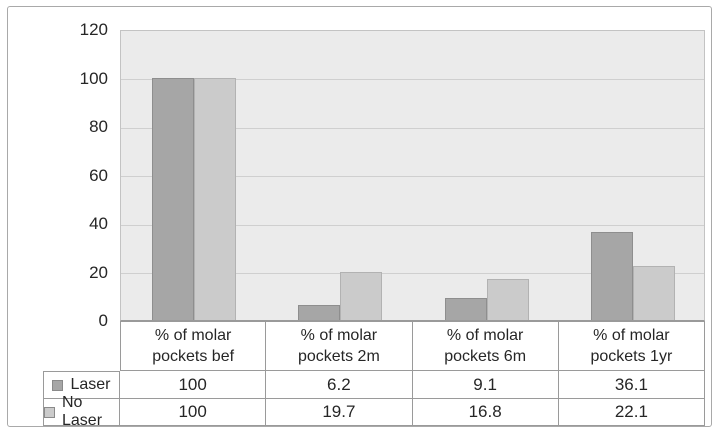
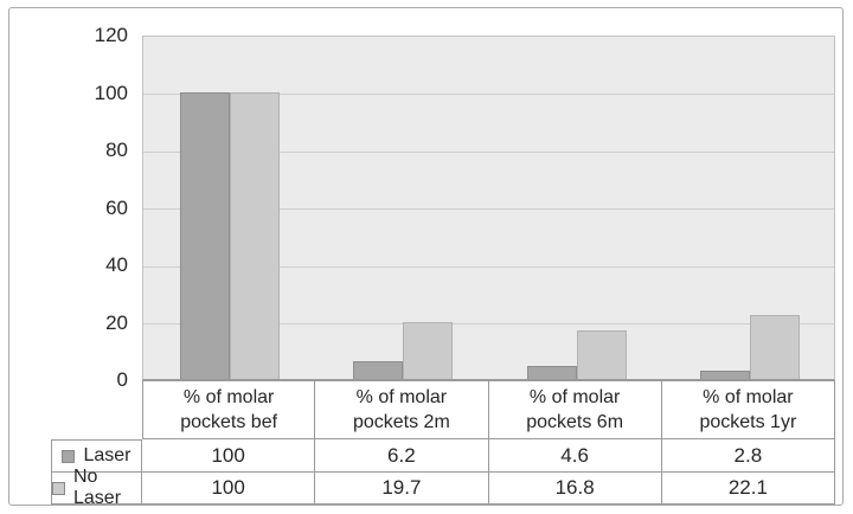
Laser/% of molar pockets 6m: 9.1 -> 4.6
Laser/% of molar pockets 1yr: 36.1 -> 2.8
